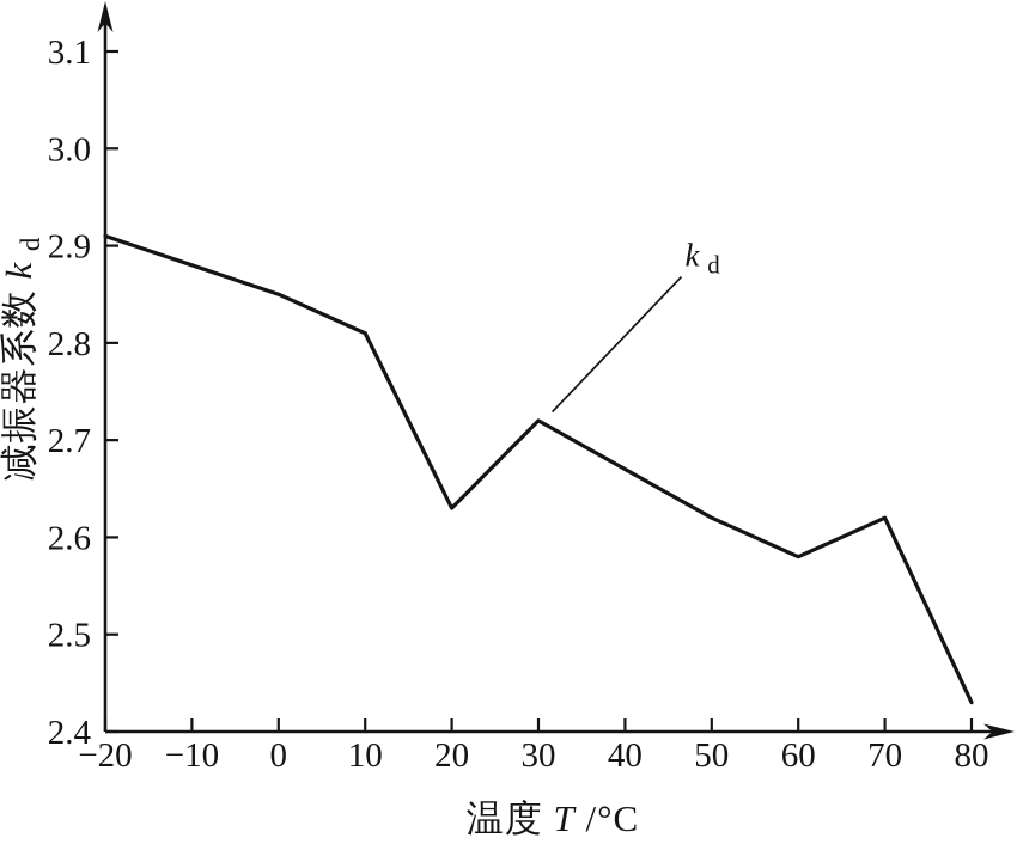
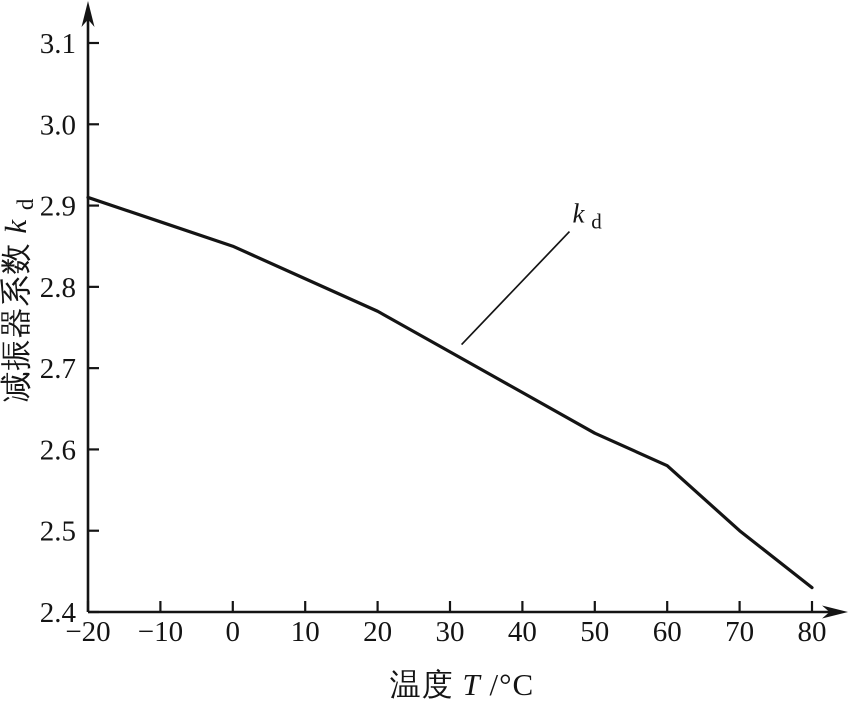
20: 2.63 -> 2.77
70: 2.62 -> 2.50
